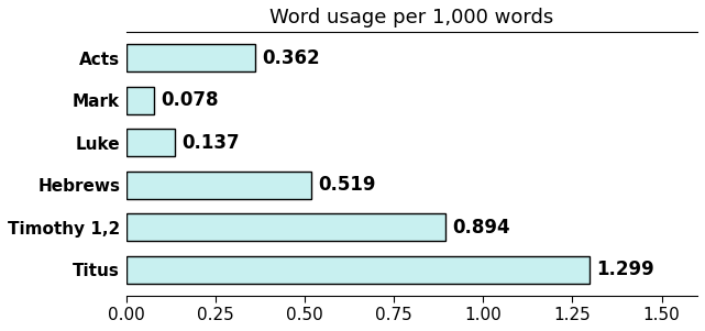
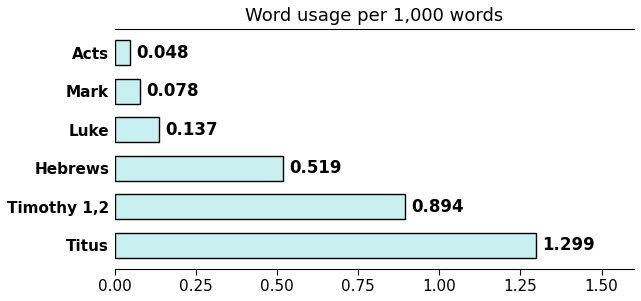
Acts: 0.362 -> 0.048
